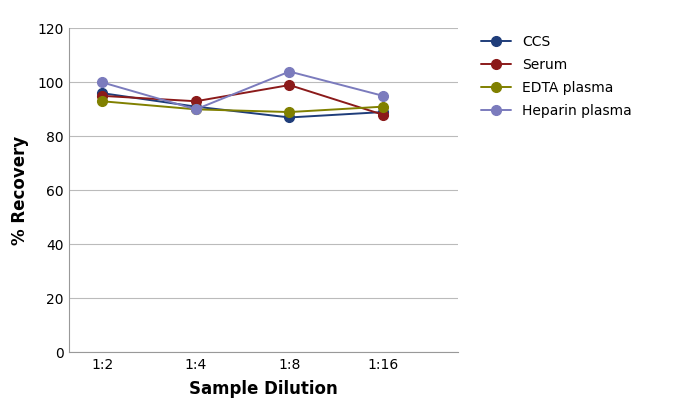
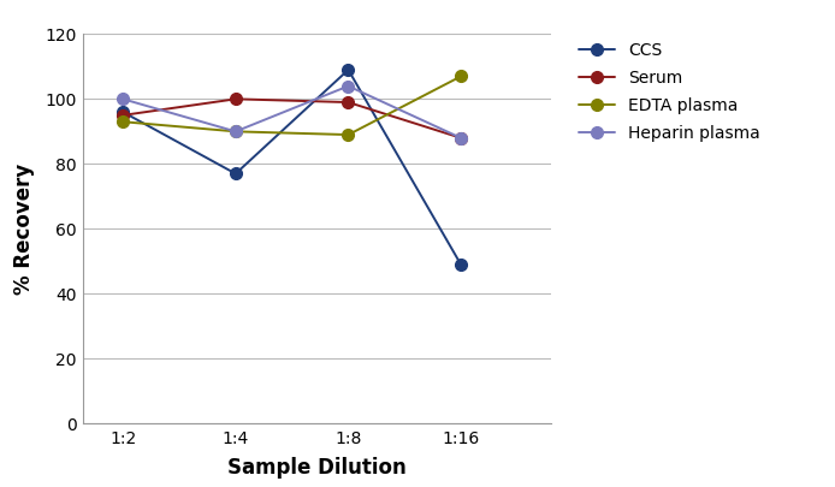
CCS/1:4: 91 -> 77
Serum/1:4: 93 -> 100
CCS/1:8: 87 -> 109
CCS/1:16: 89 -> 49
EDTA plasma/1:16: 91 -> 107
Heparin plasma/1:16: 95 -> 88
